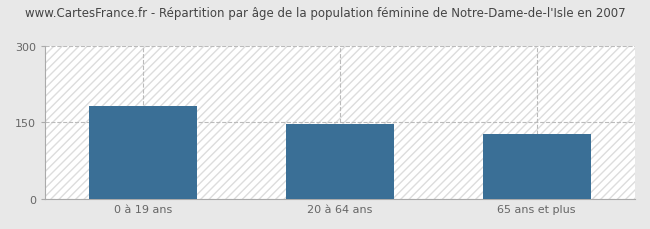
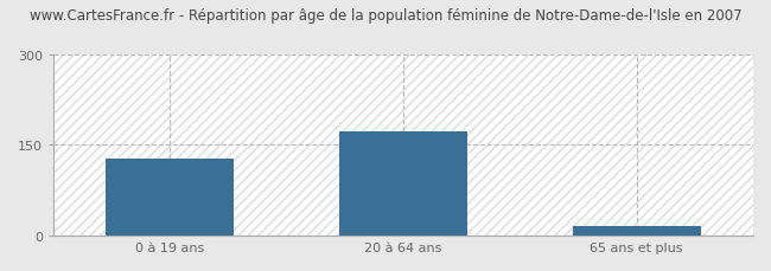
0 à 19 ans: 182 -> 128
20 à 64 ans: 146 -> 172
65 ans et plus: 128 -> 15
